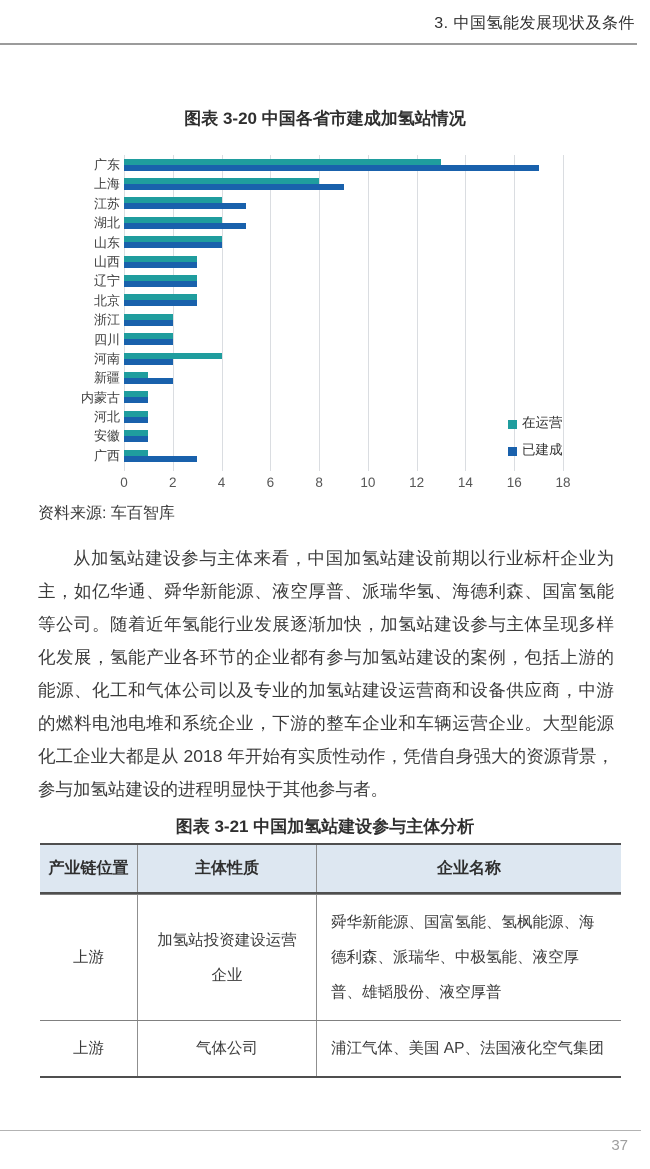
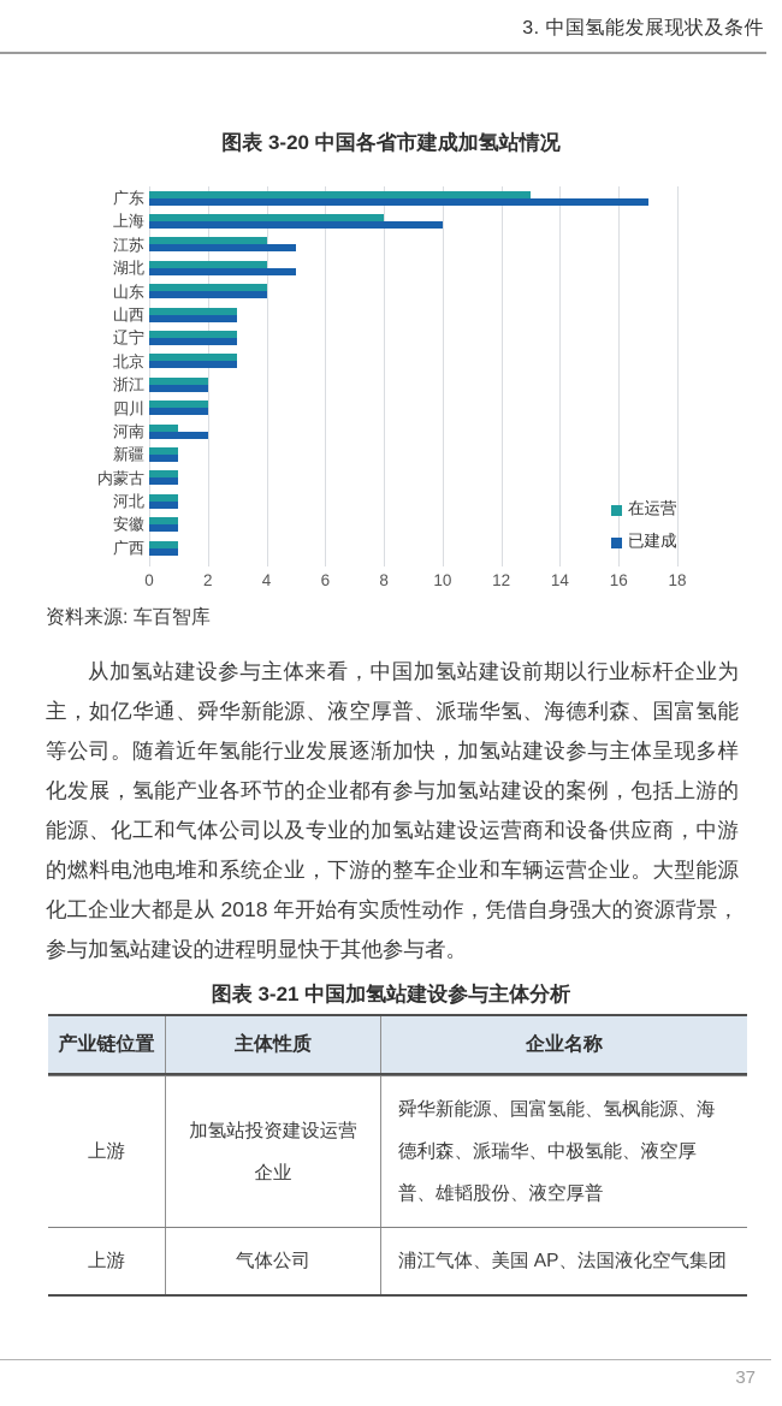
已建成/上海: 9 -> 10
在运营/河南: 4 -> 1
已建成/新疆: 2 -> 1
已建成/广西: 3 -> 1
